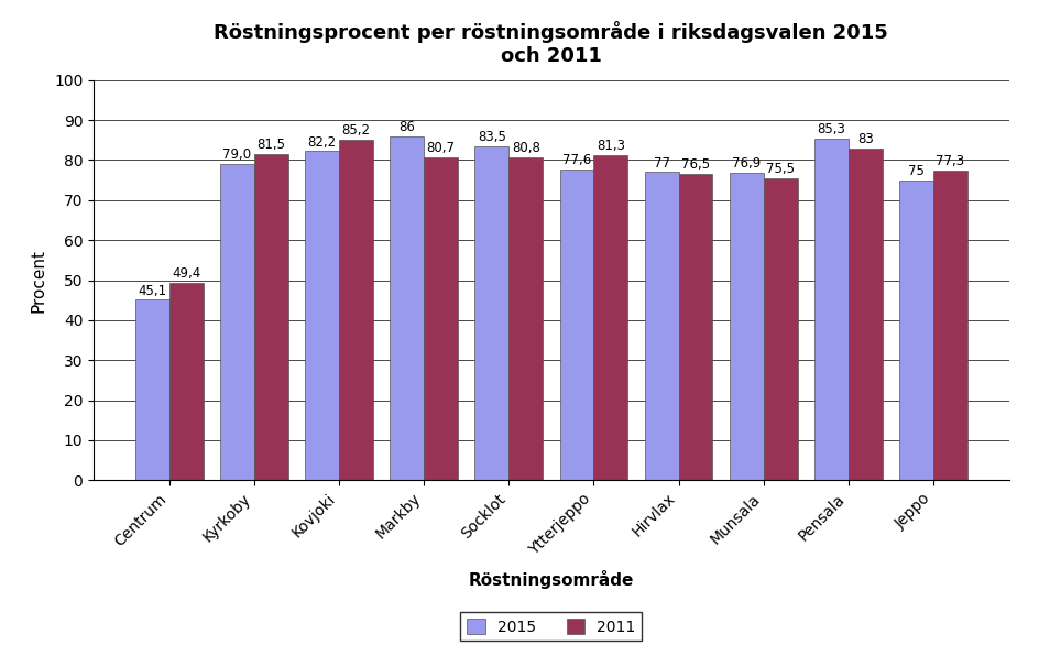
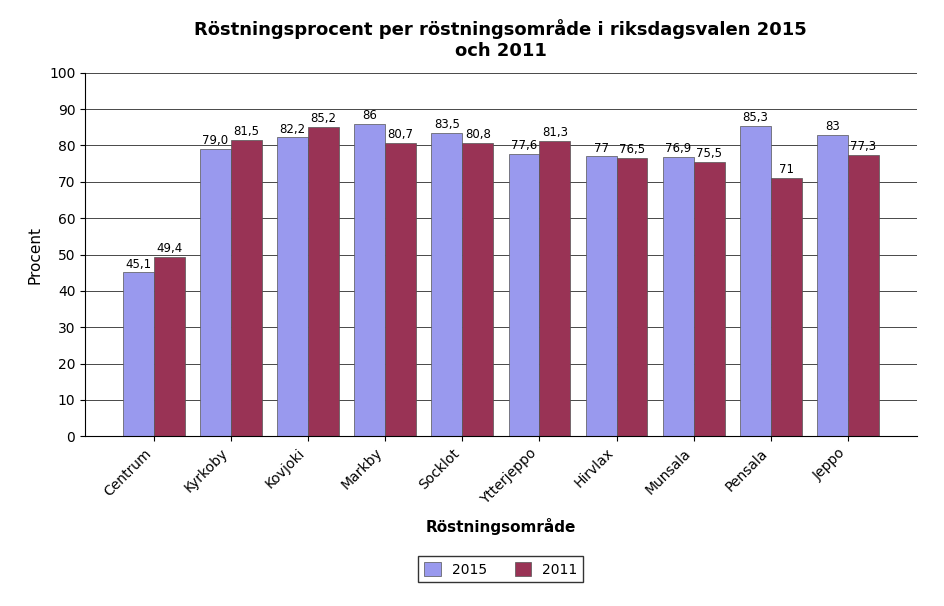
2011/Pensala: 83 -> 71
2015/Jeppo: 75 -> 83
